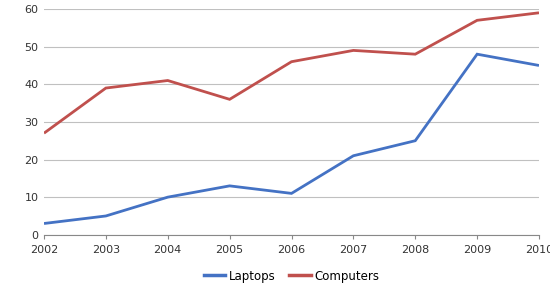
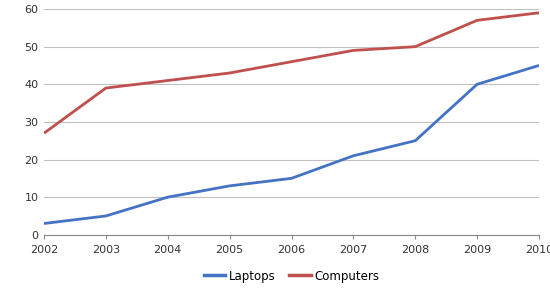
Computers/2005: 36 -> 43
Laptops/2006: 11 -> 15
Computers/2008: 48 -> 50
Laptops/2009: 48 -> 40
